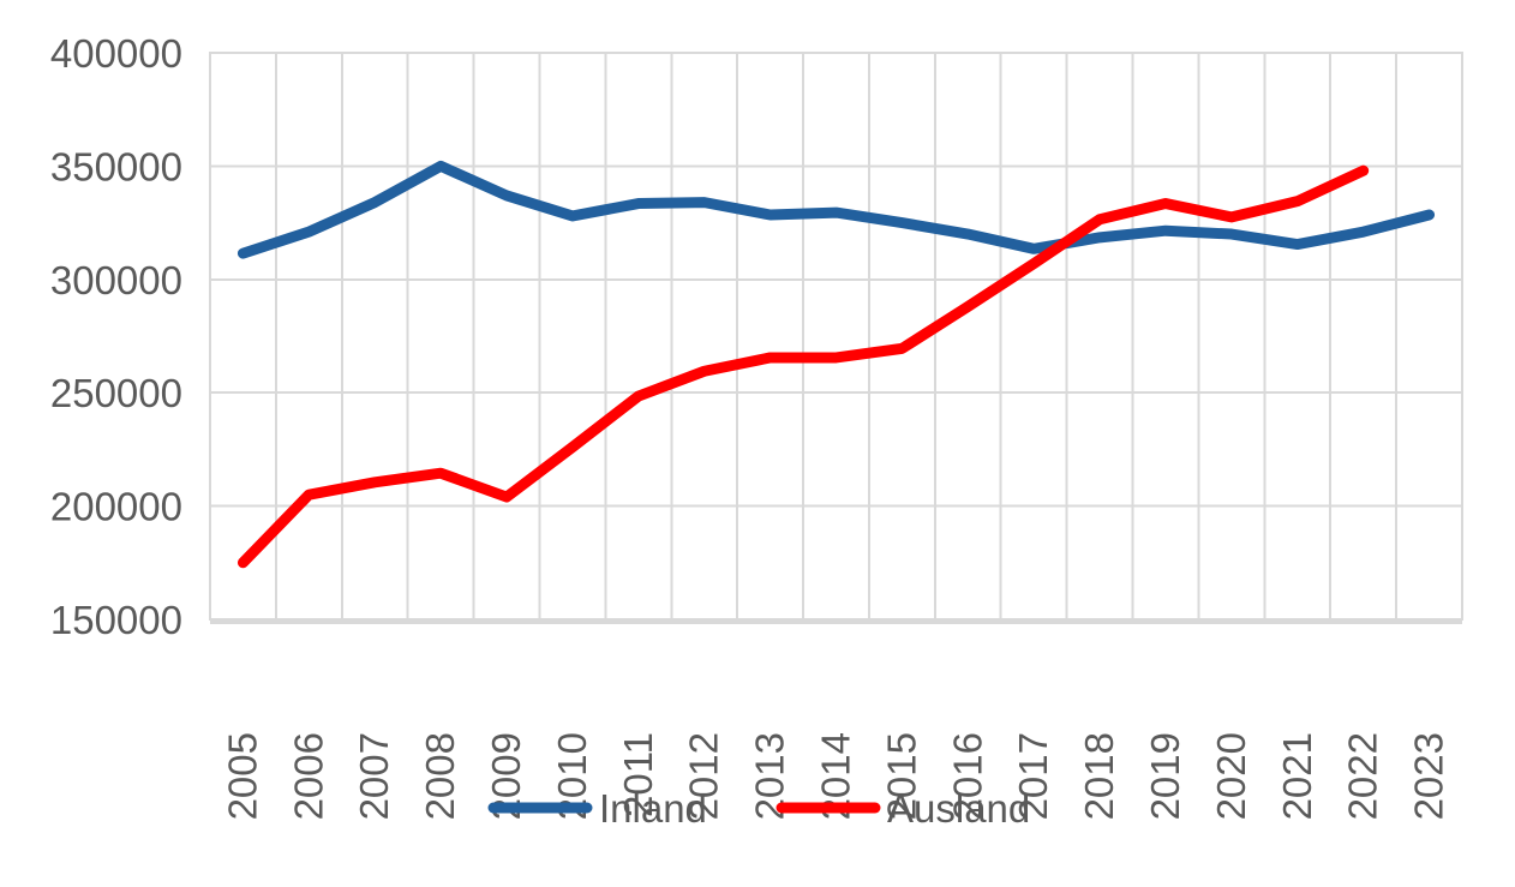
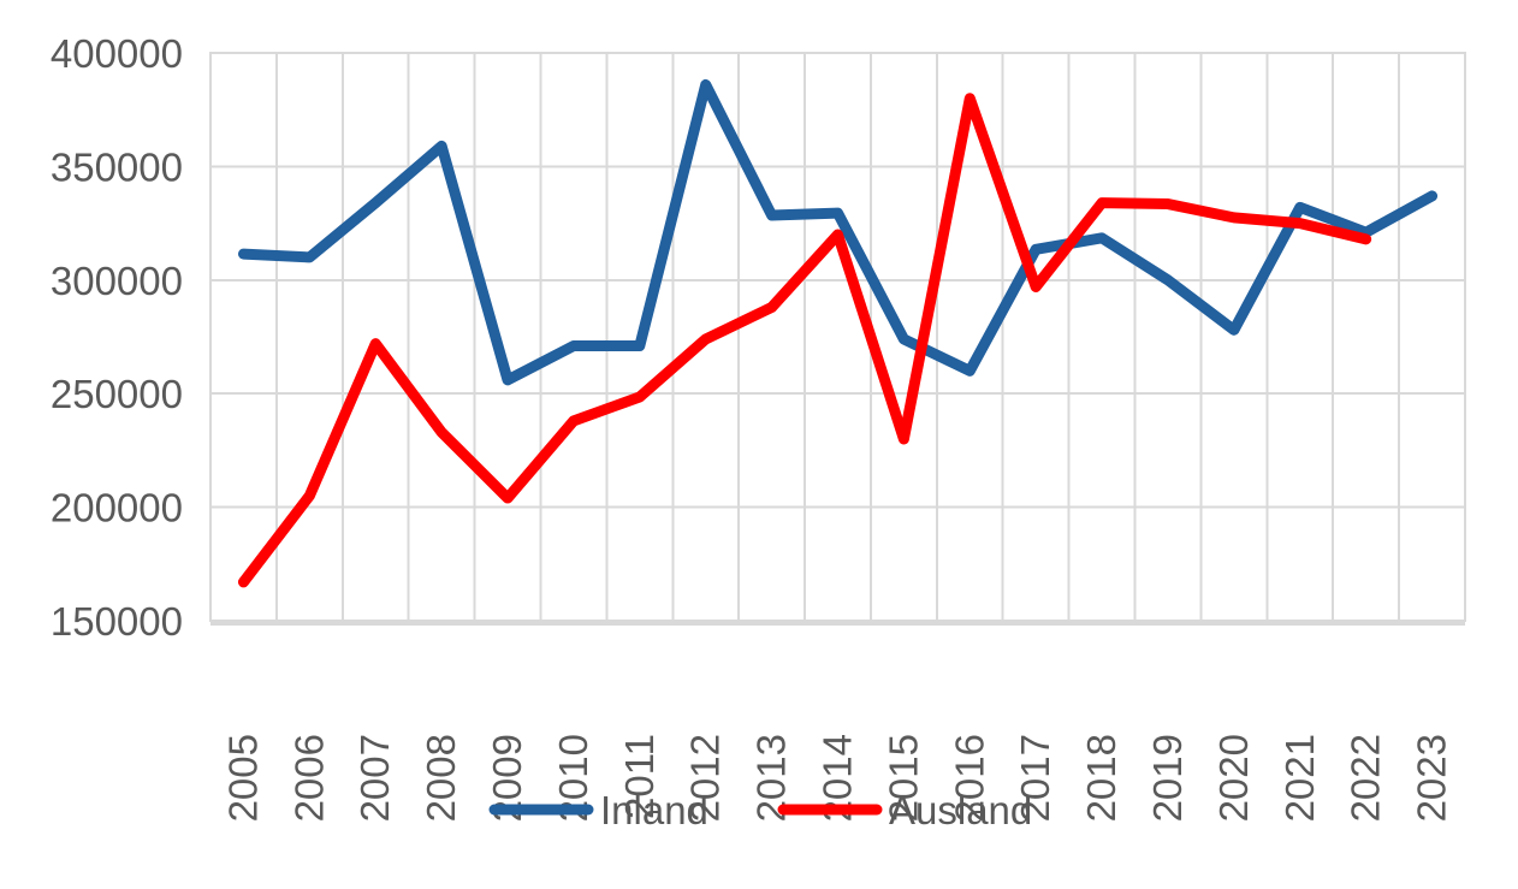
Ausland/2005: 175000 -> 167000
Inland/2006: 321000 -> 310000
Ausland/2007: 210000 -> 272000
Inland/2008: 350000 -> 359000
Ausland/2008: 214000 -> 233000
Inland/2009: 337000 -> 256000
Inland/2010: 328000 -> 271000
Ausland/2010: 226000 -> 238000
Inland/2011: 334000 -> 271000
Inland/2012: 334000 -> 386000
Ausland/2012: 260000 -> 274000
Ausland/2013: 266000 -> 288000
Ausland/2014: 266000 -> 320000
Inland/2015: 325000 -> 274000
Ausland/2015: 270000 -> 230000
Inland/2016: 320000 -> 260000
Ausland/2016: 288000 -> 380000
Ausland/2017: 307000 -> 297000
Ausland/2018: 326000 -> 334000
Inland/2019: 322000 -> 300000
Inland/2020: 320000 -> 278000
Inland/2021: 316000 -> 332000
Ausland/2021: 334000 -> 325000
Ausland/2022: 348000 -> 318000
Inland/2023: 328000 -> 337000
